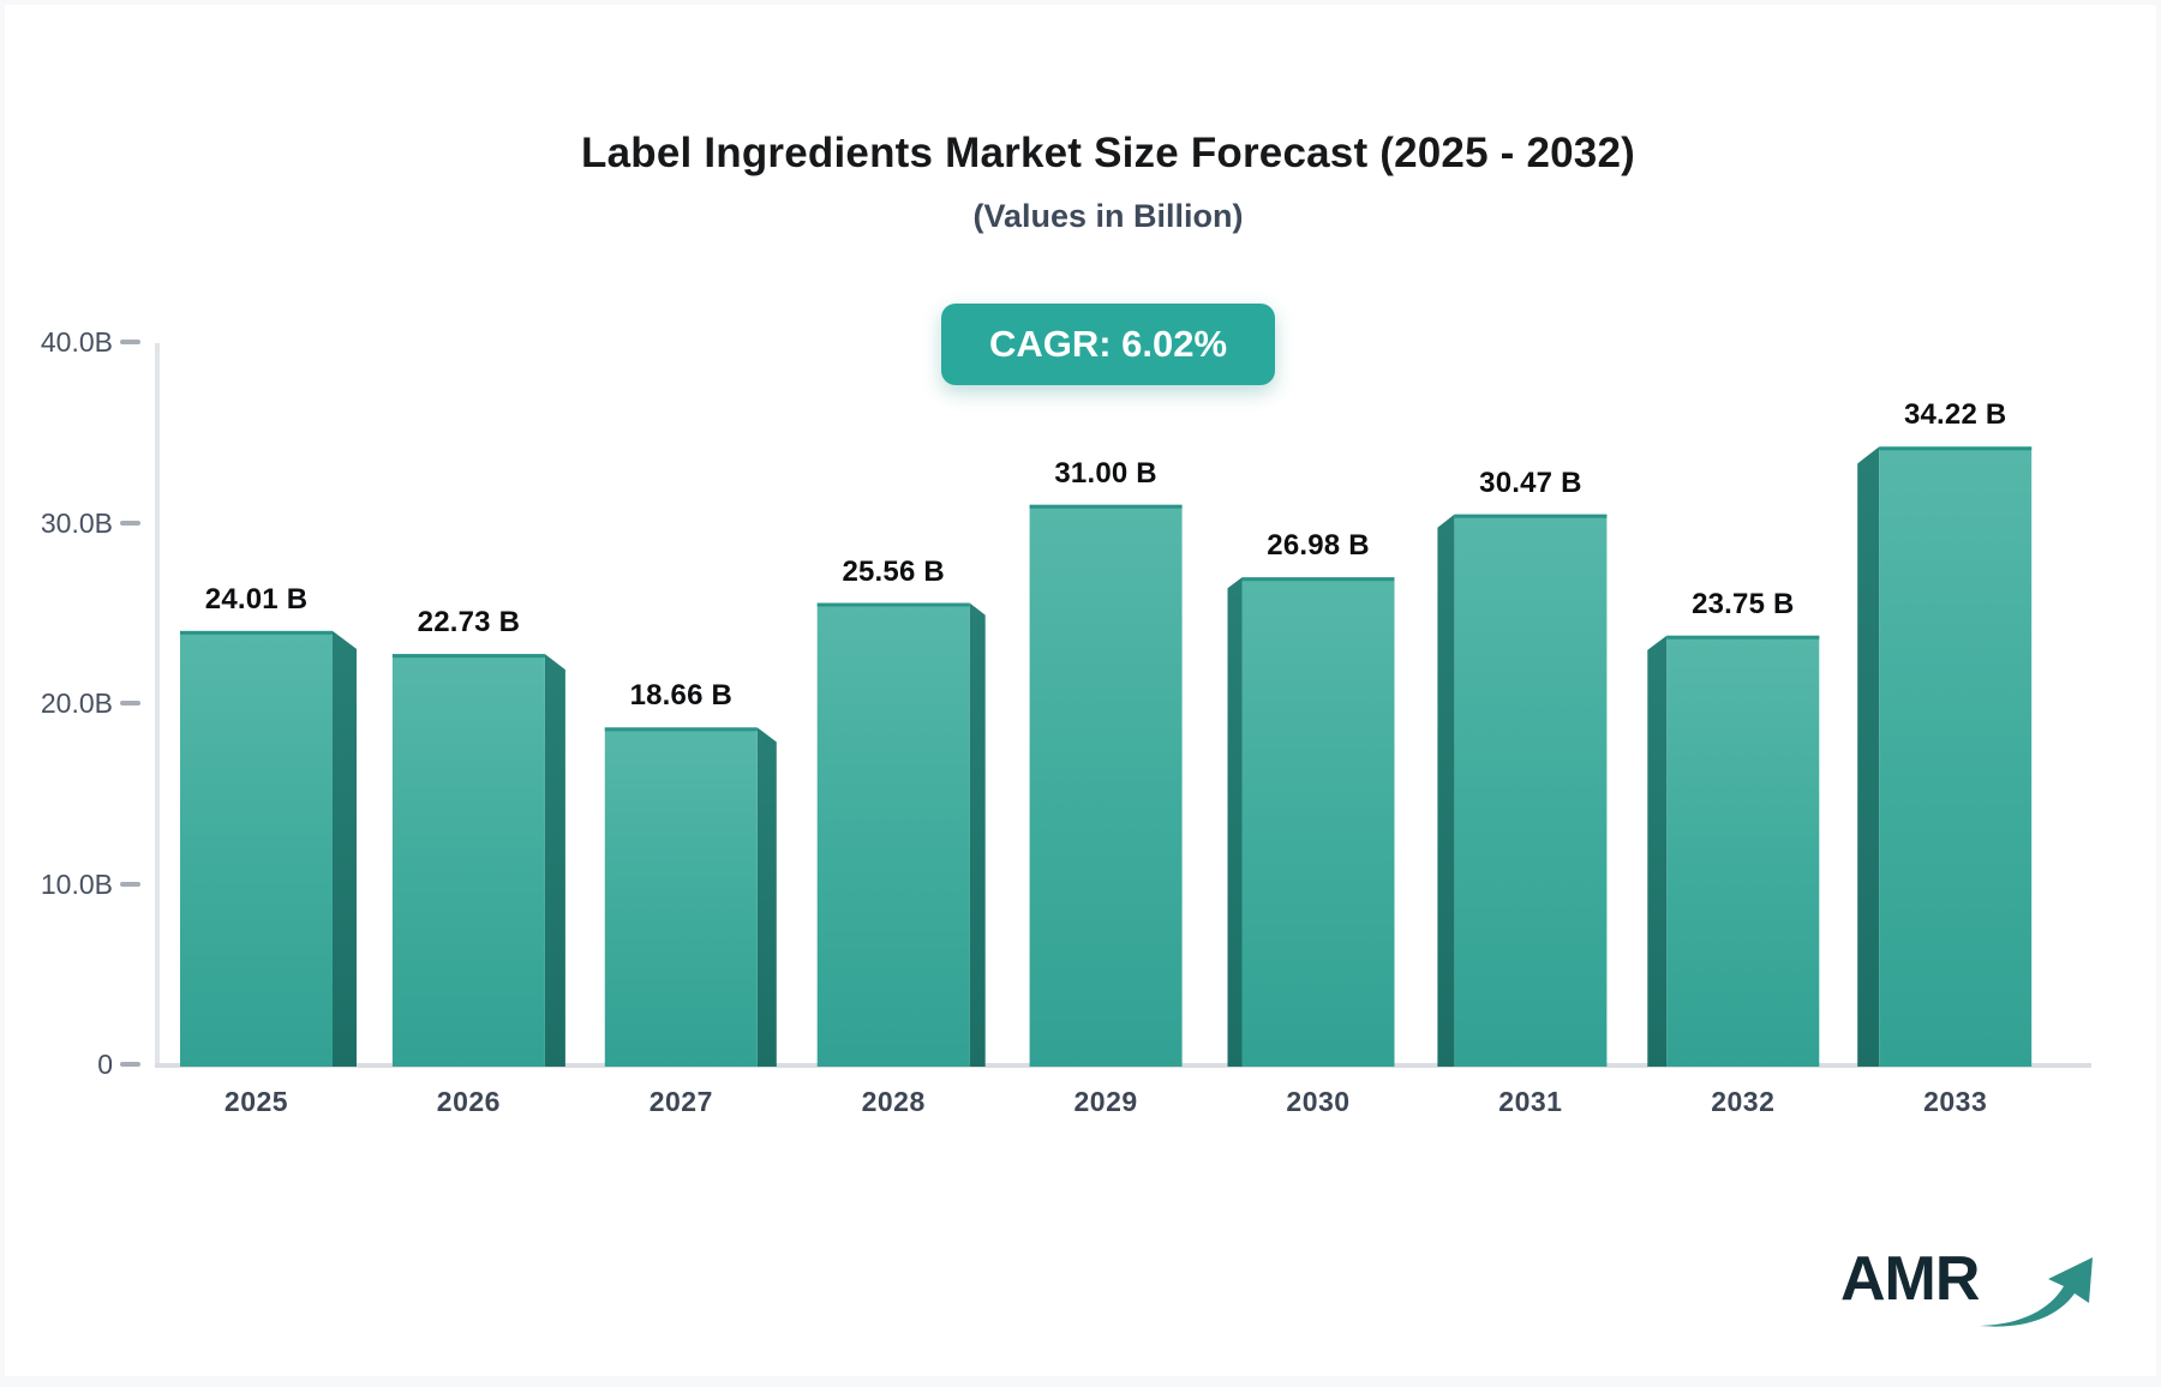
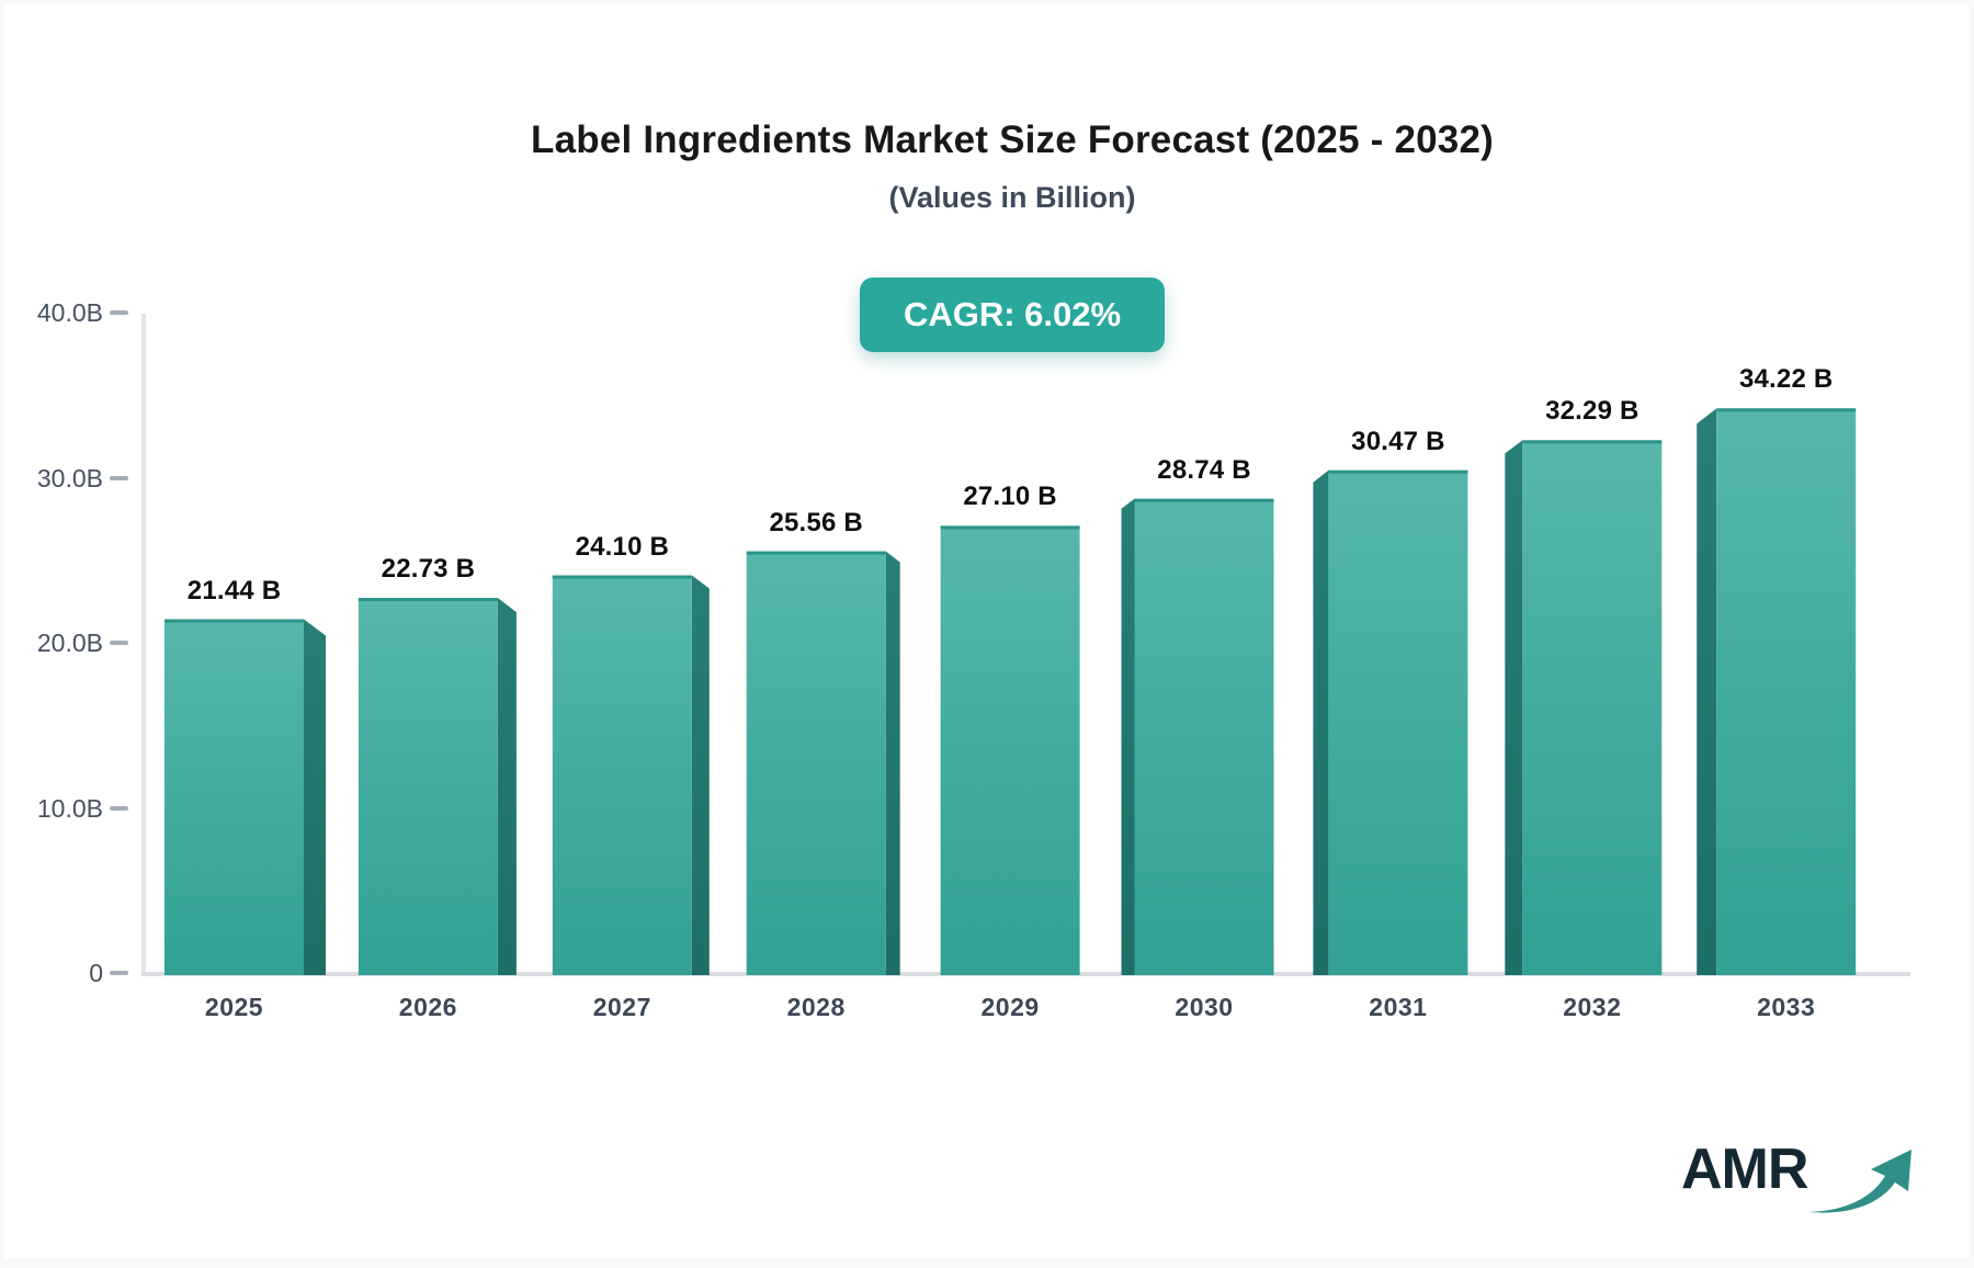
2025: 24.01 -> 21.44
2027: 18.66 -> 24.10
2029: 31.00 -> 27.10
2030: 26.98 -> 28.74
2032: 23.75 -> 32.29
